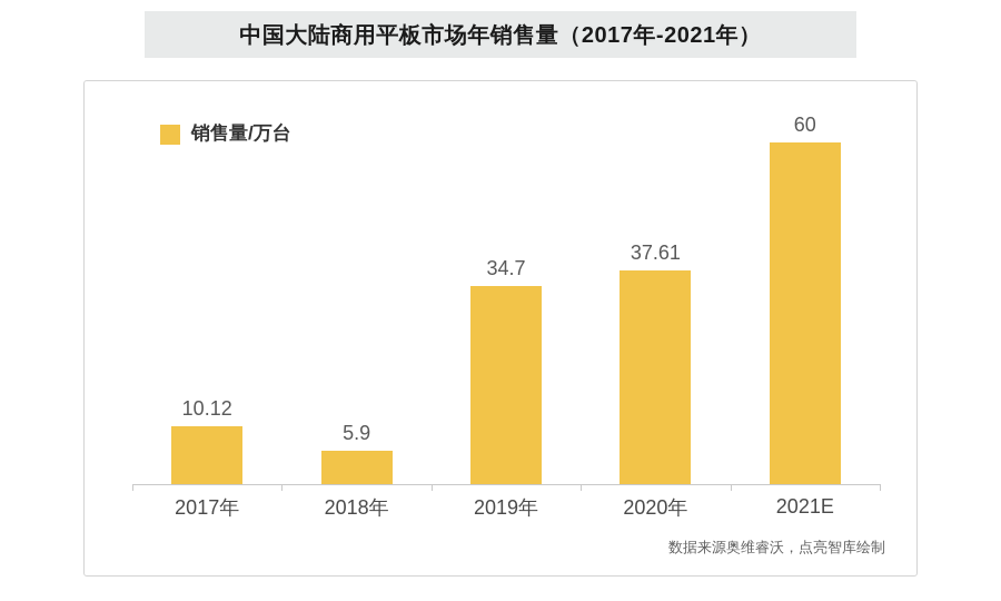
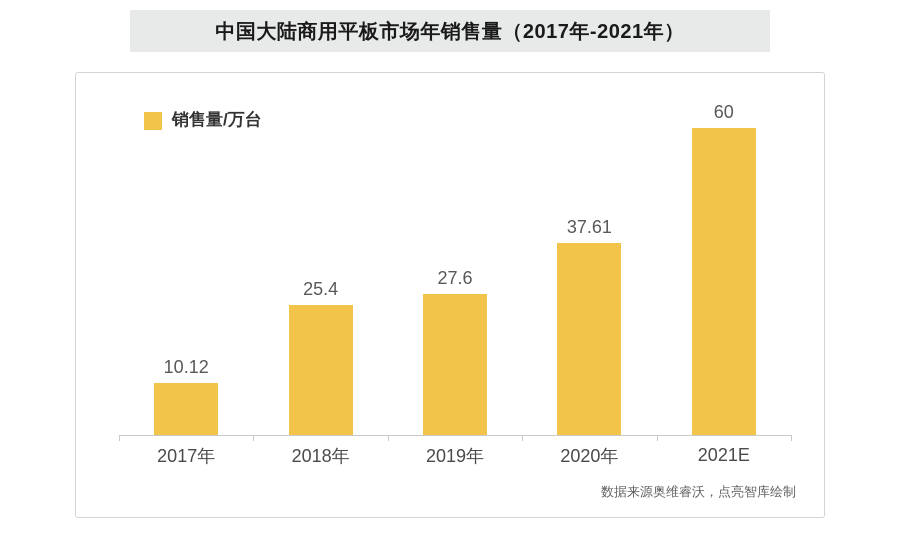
2018年: 5.9 -> 25.4
2019年: 34.7 -> 27.6
